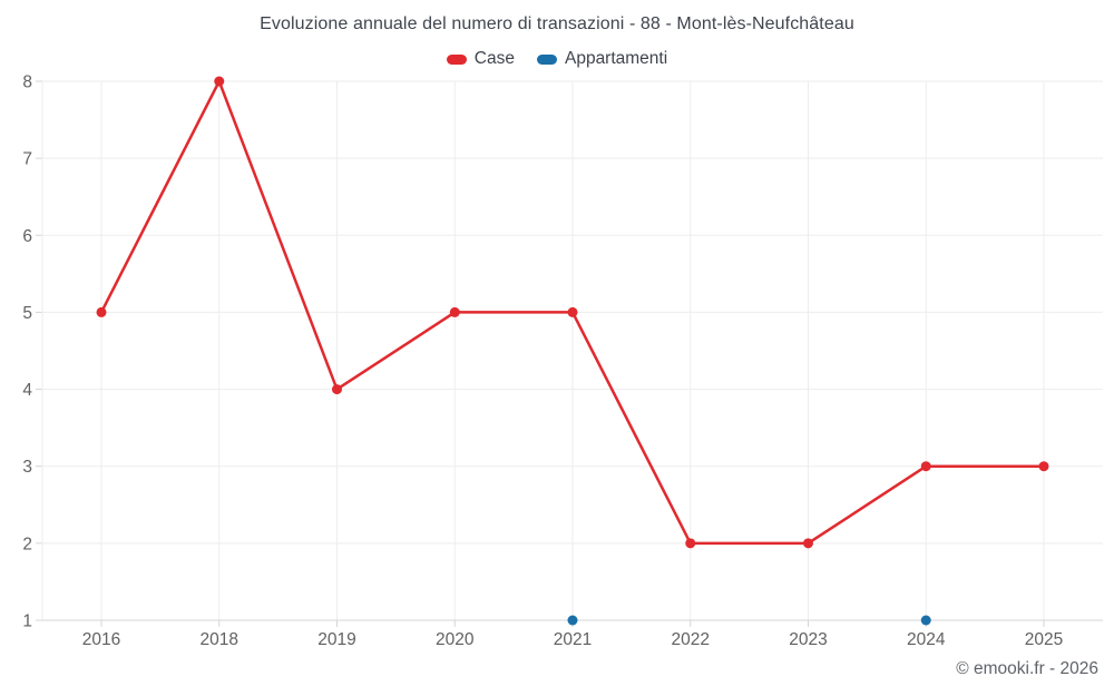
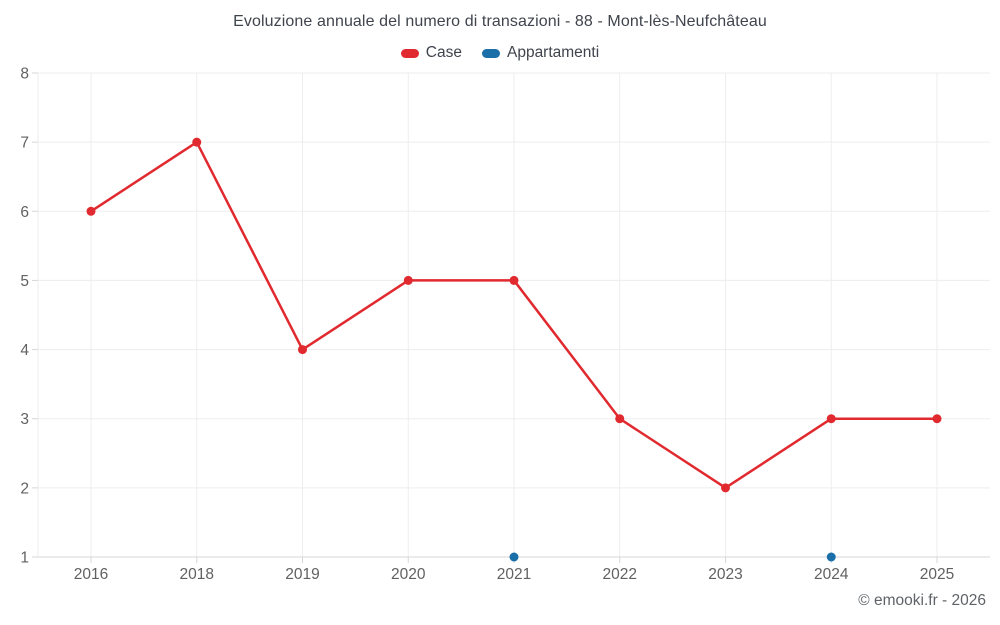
Case/2016: 5 -> 6
Case/2018: 8 -> 7
Case/2022: 2 -> 3
